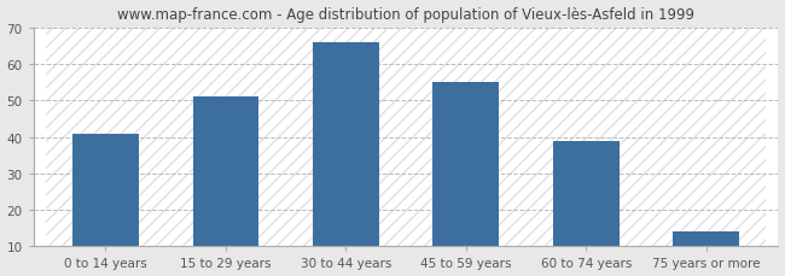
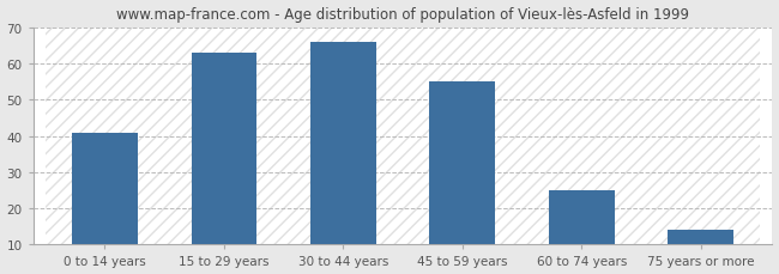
15 to 29 years: 51 -> 63
60 to 74 years: 39 -> 25
